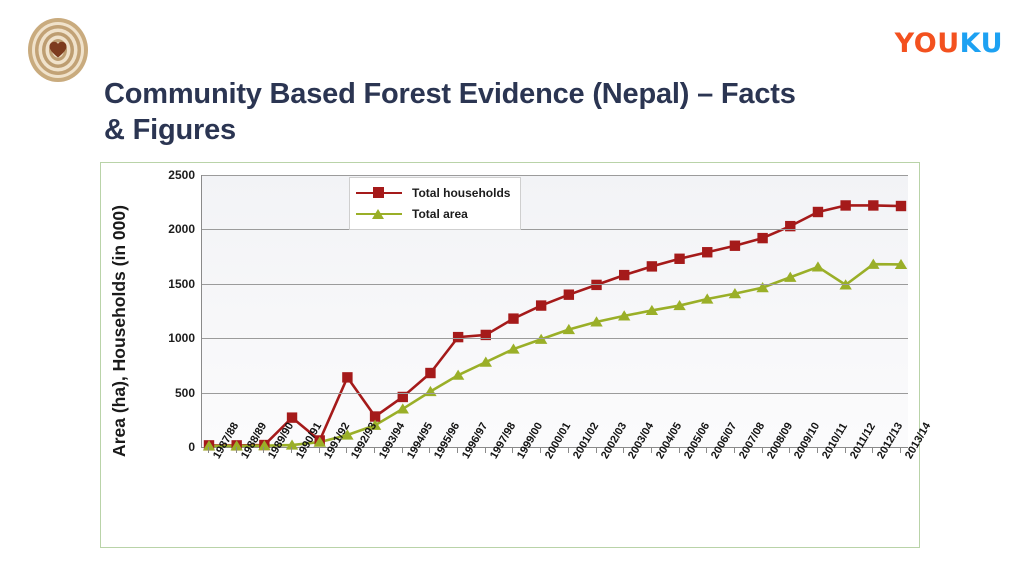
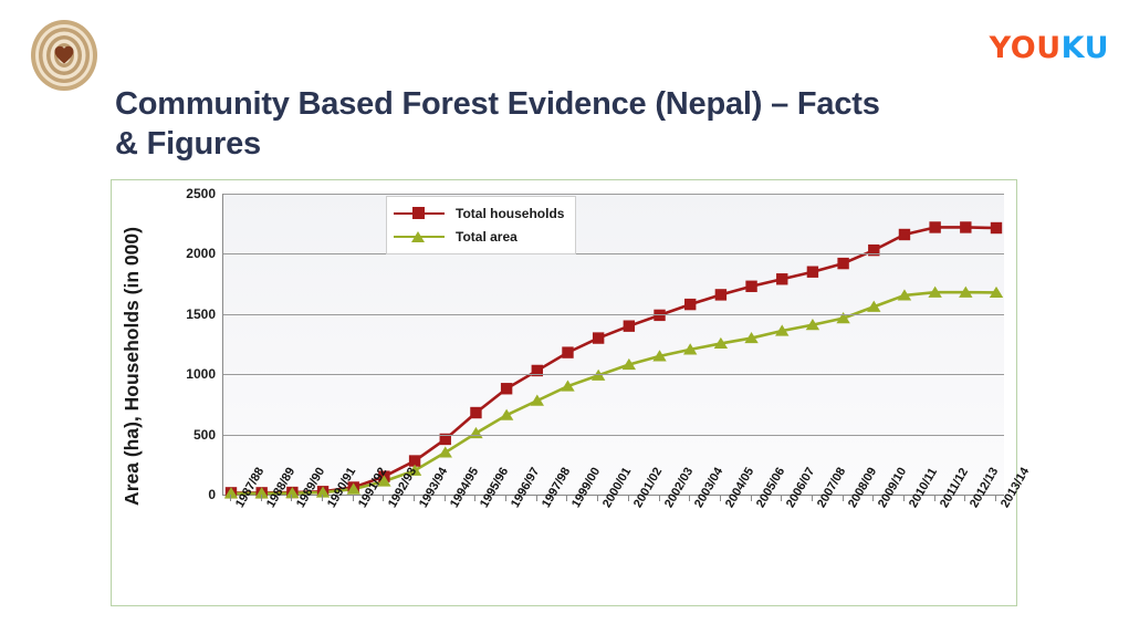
Total households/1990/91: 270 -> 20
Total households/1992/93: 640 -> 150
Total households/1996/97: 1010 -> 880
Total area/2011/12: 1490 -> 1680
